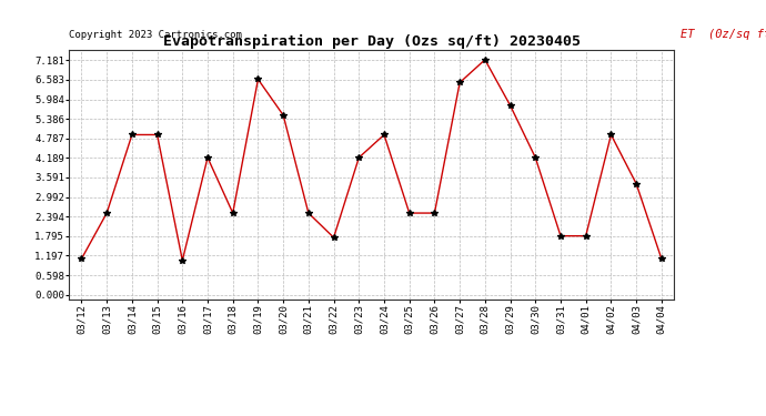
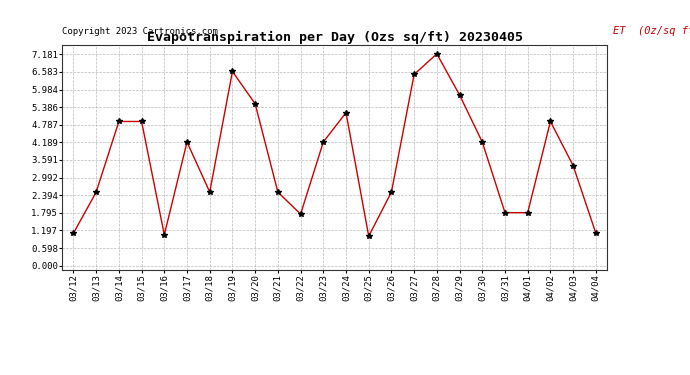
03/24: 4.90 -> 5.20
03/25: 2.50 -> 1.00
